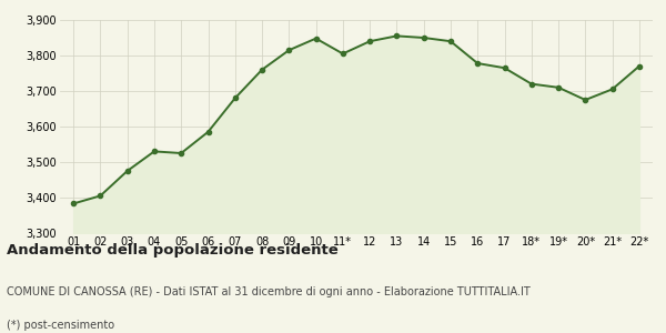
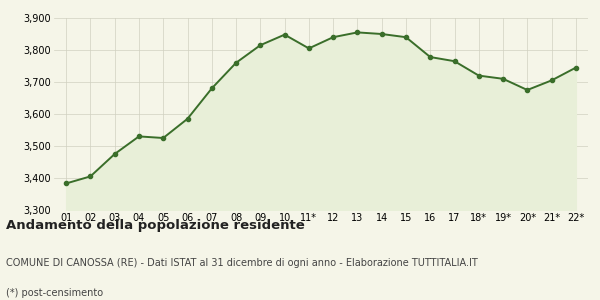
22*: 3,770 -> 3,745
